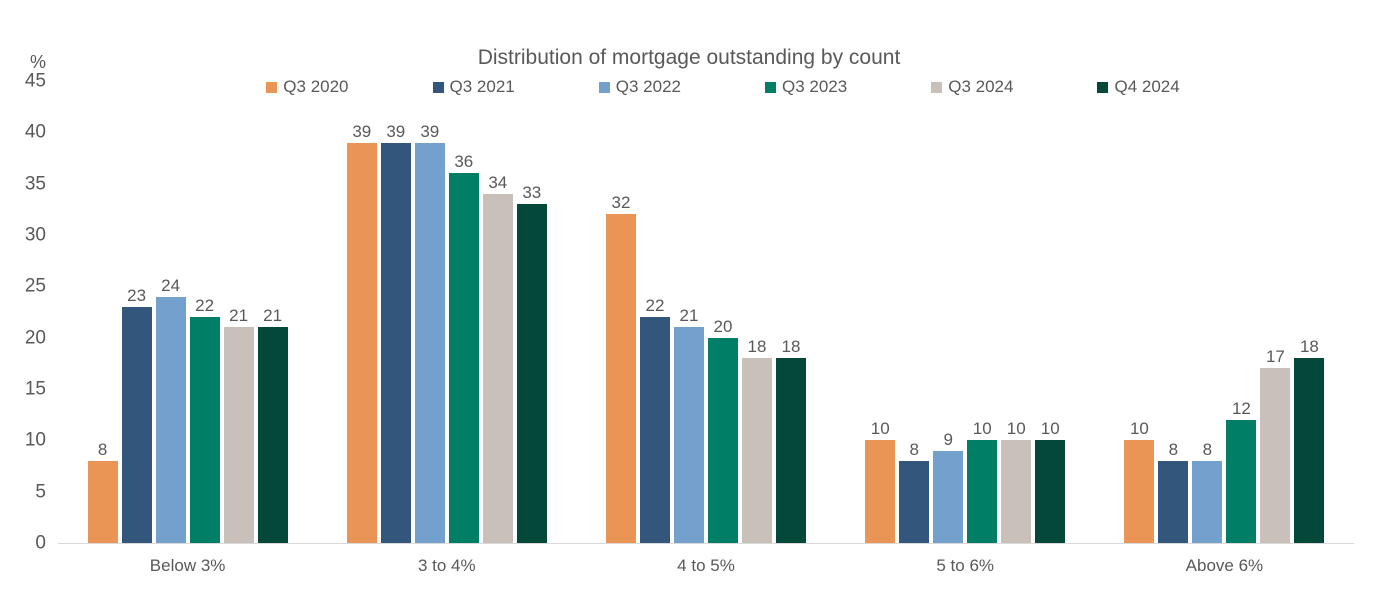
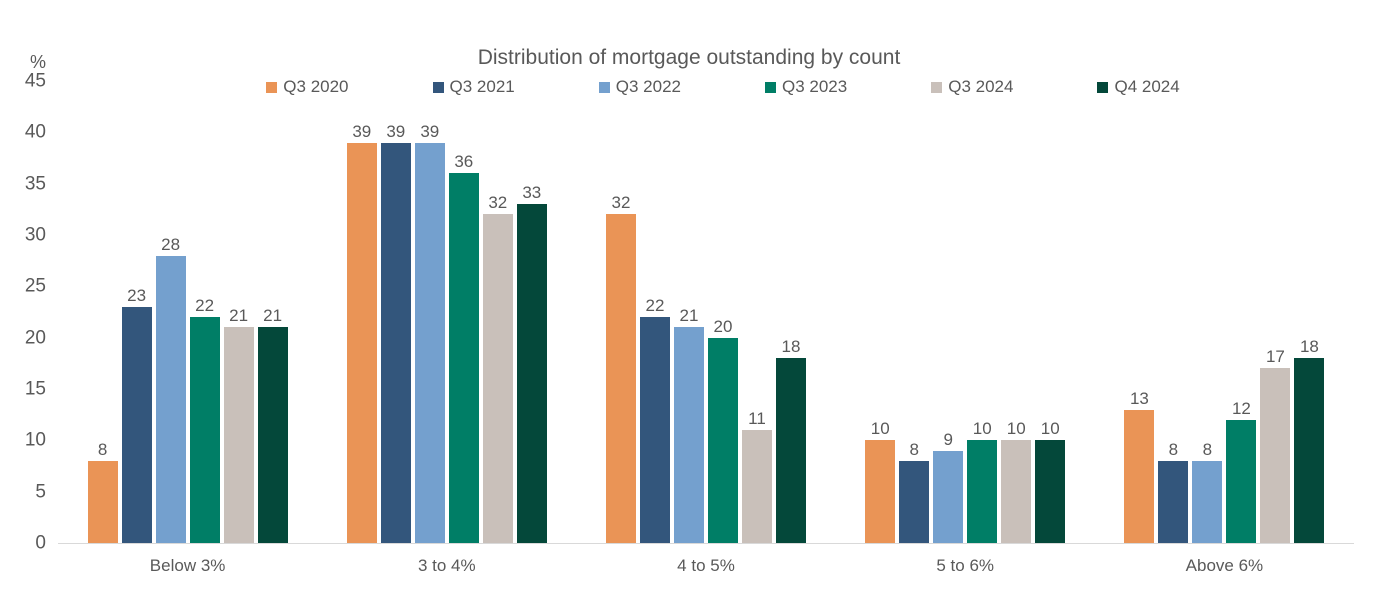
Q3 2022/Below 3%: 24 -> 28
Q3 2024/3 to 4%: 34 -> 32
Q3 2024/4 to 5%: 18 -> 11
Q3 2020/Above 6%: 10 -> 13
